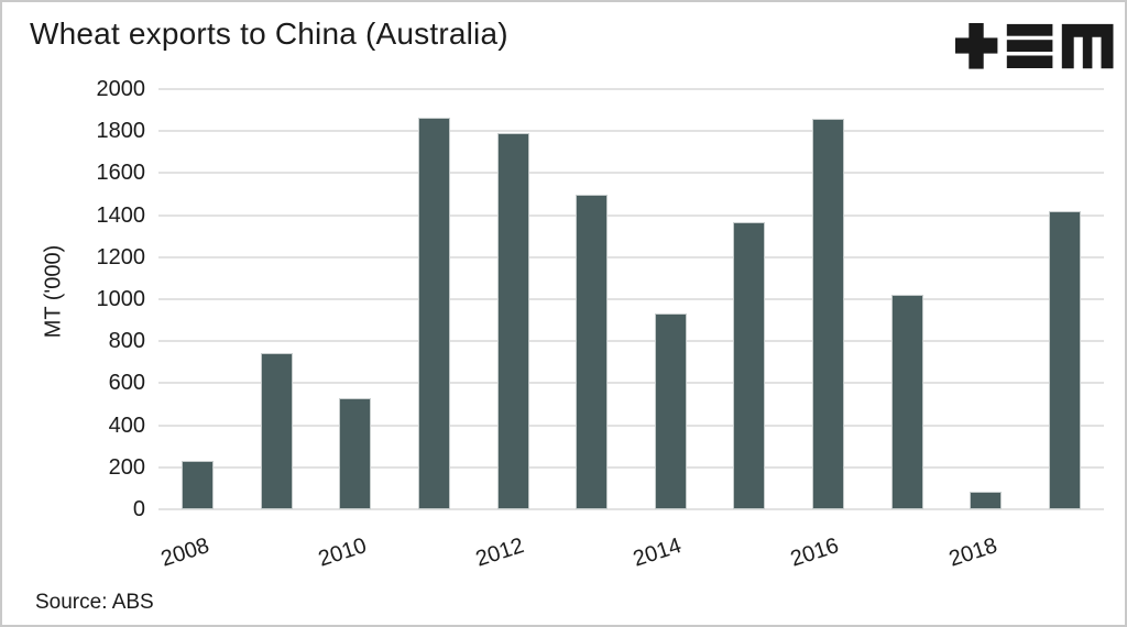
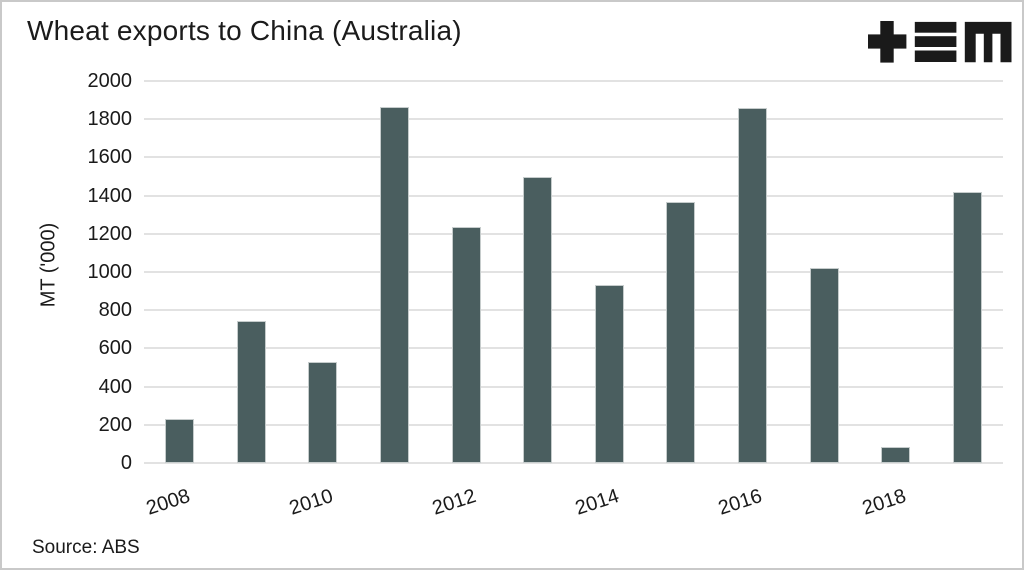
2012: 1790 -> 1240
